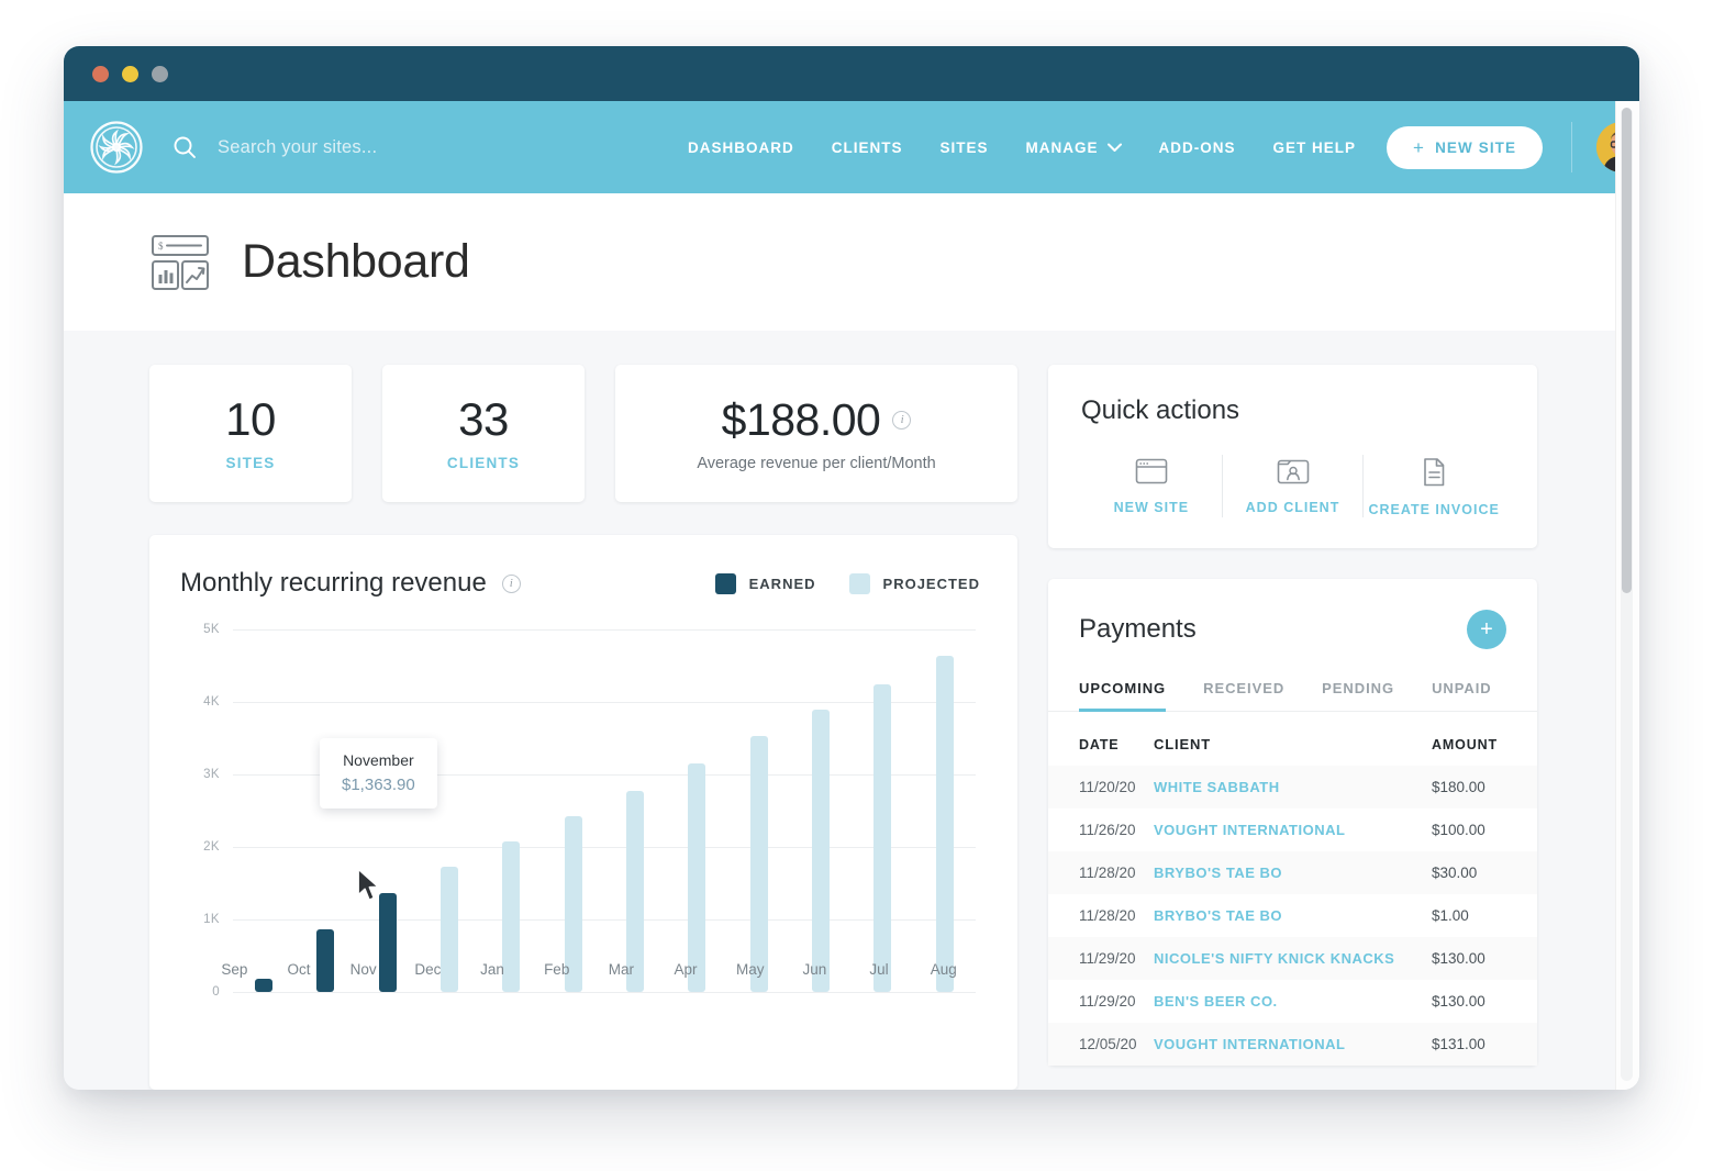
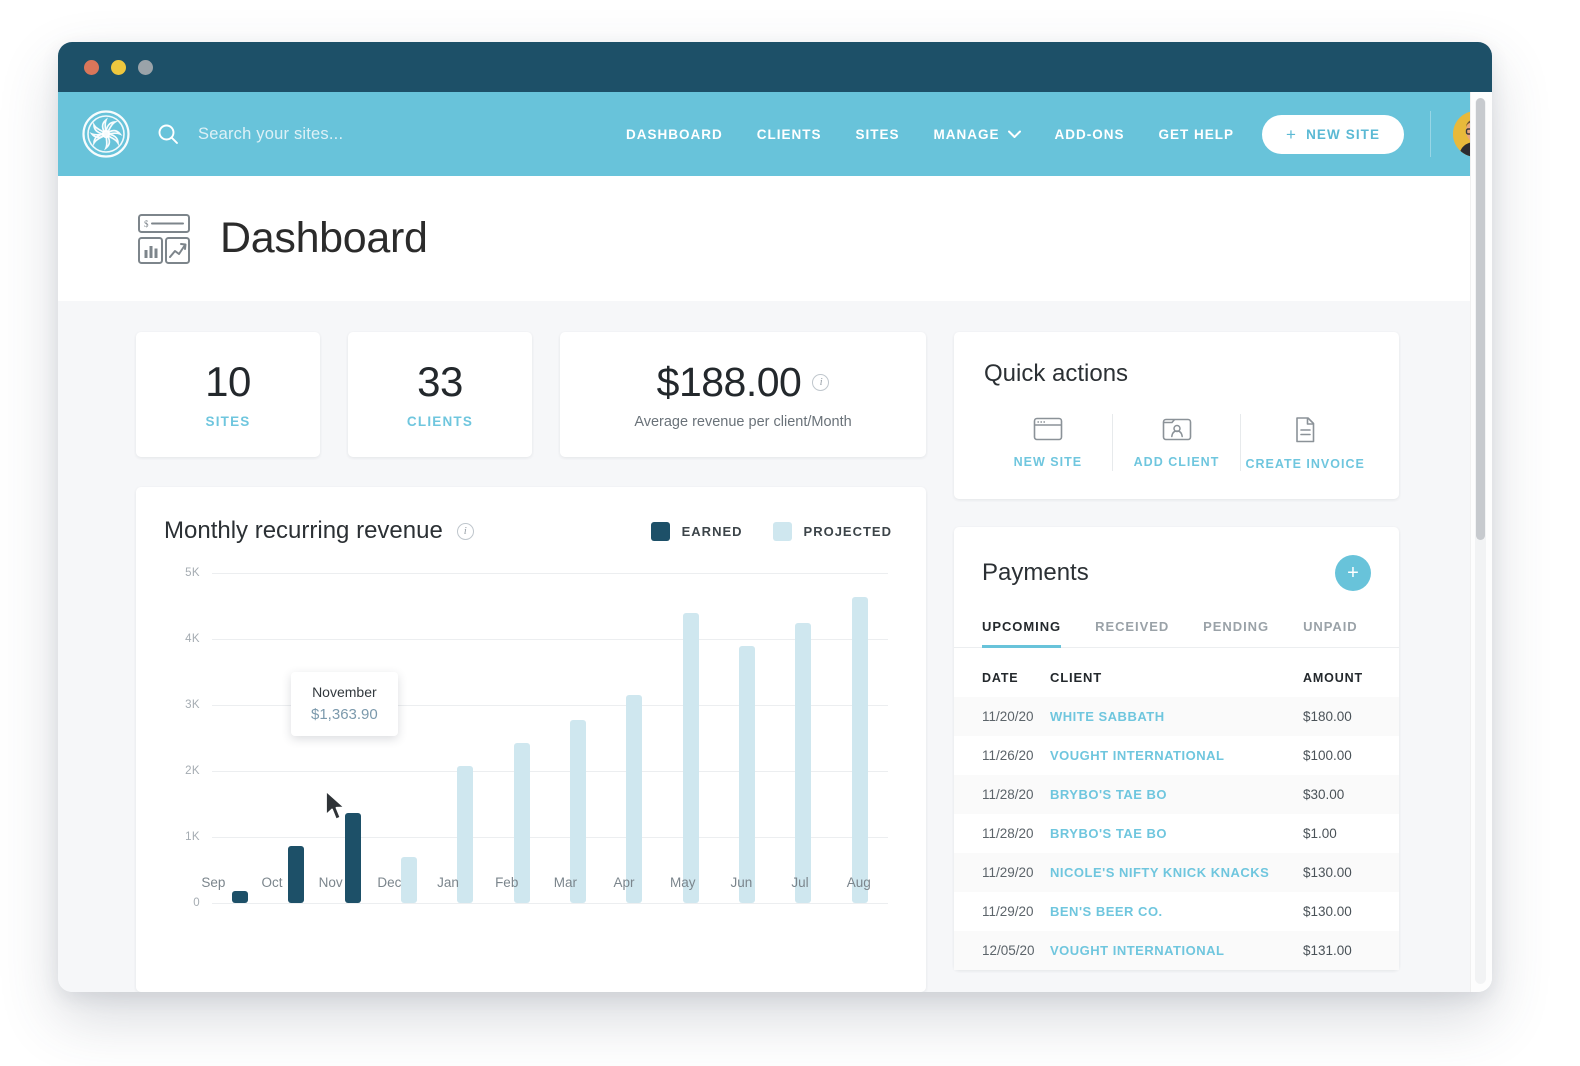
PROJECTED/Dec: 1.7K -> 0.7K
PROJECTED/May: 3.5K -> 4.4K
